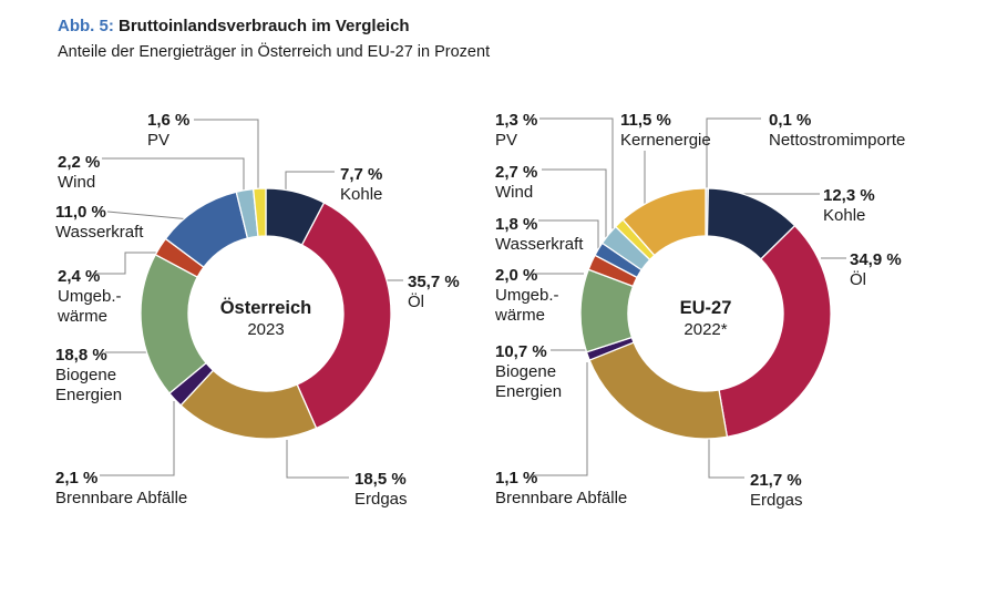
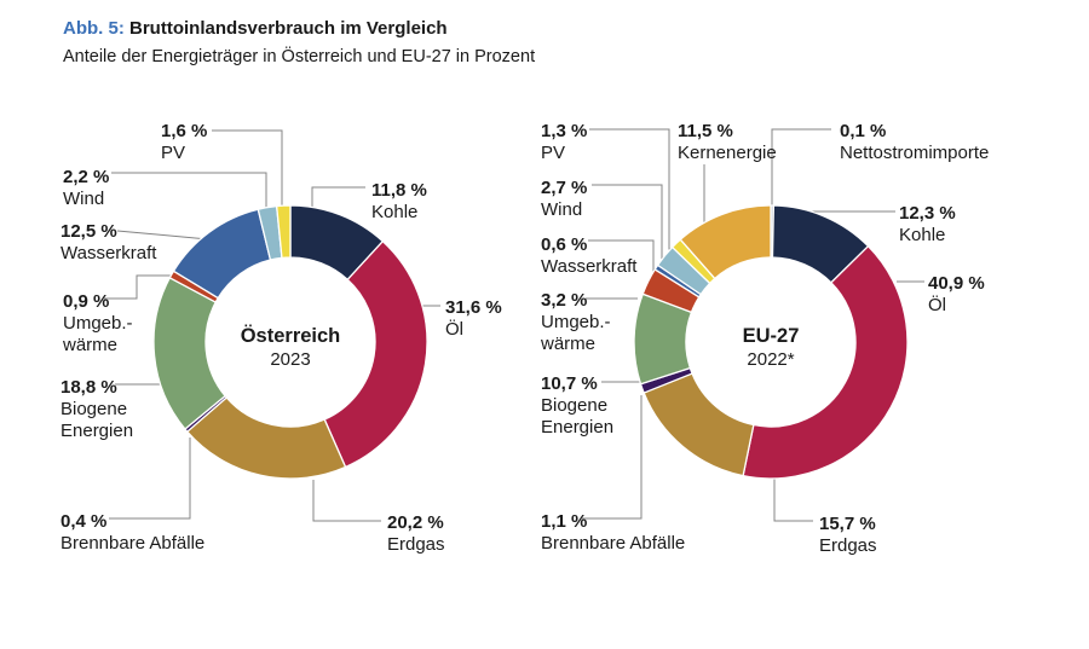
Österreich/Kohle: 7,7 -> 11,8
Österreich/Öl: 35,7 -> 31,6
Österreich/Erdgas: 18,5 -> 20,2
Österreich/Brennbare Abfälle: 2,1 -> 0,4
Österreich/Umgeb.-wärme: 2,4 -> 0,9
Österreich/Wasserkraft: 11,0 -> 12,5
EU-27/Öl: 34,9 -> 40,9
EU-27/Erdgas: 21,7 -> 15,7
EU-27/Umgeb.-wärme: 2,0 -> 3,2
EU-27/Wasserkraft: 1,8 -> 0,6
